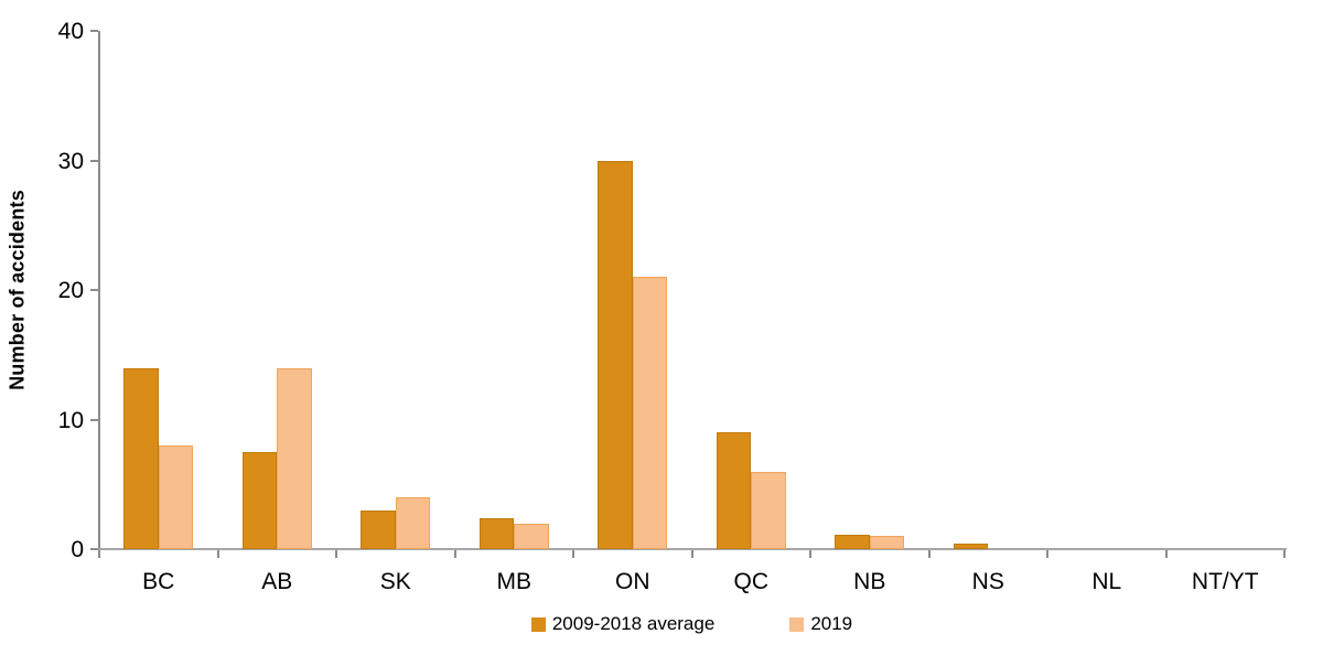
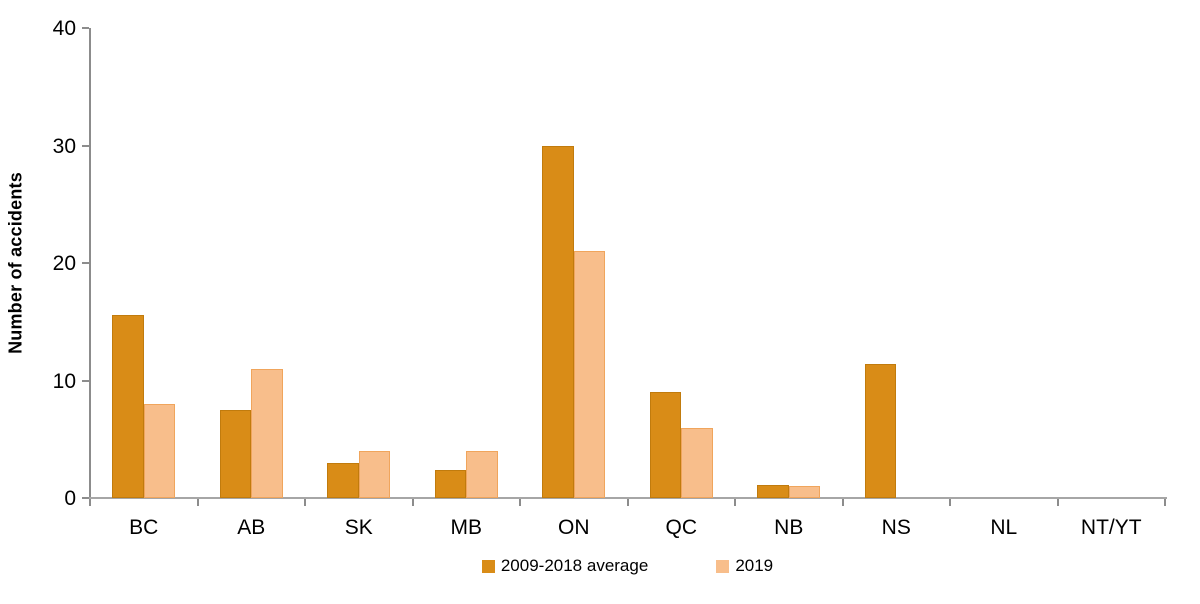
2009-2018 average/BC: 14.0 -> 15.6
2019/AB: 14 -> 11
2019/MB: 2 -> 4
2009-2018 average/NS: 0.4 -> 11.4
